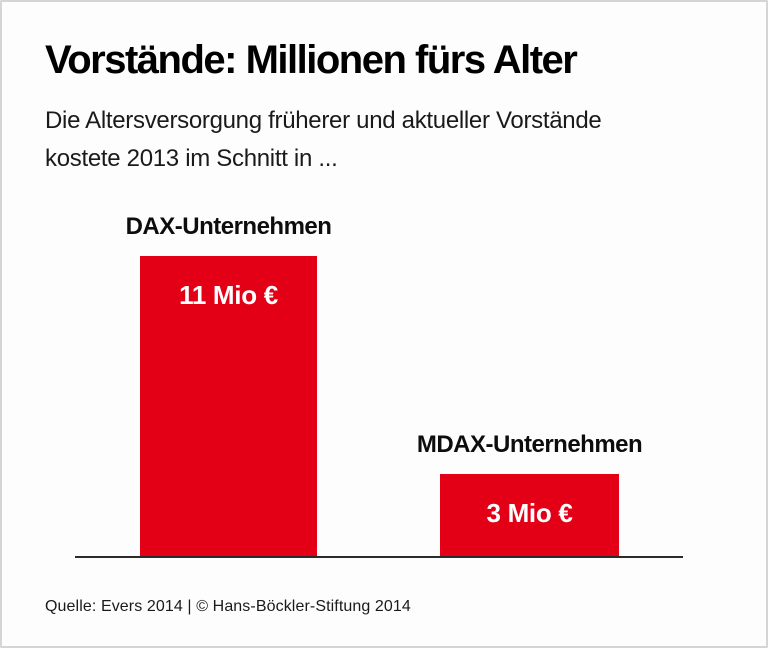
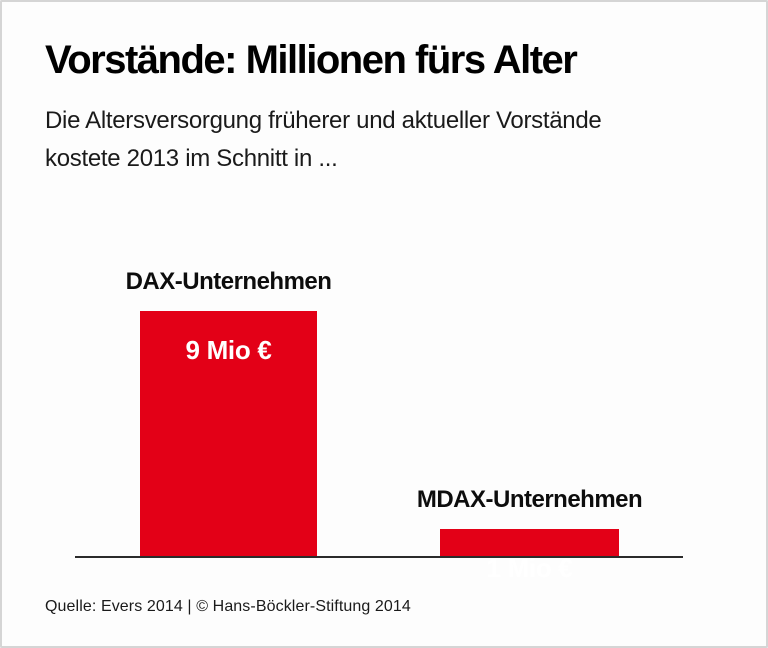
DAX-Unternehmen: 11 -> 9
MDAX-Unternehmen: 3 -> 1
